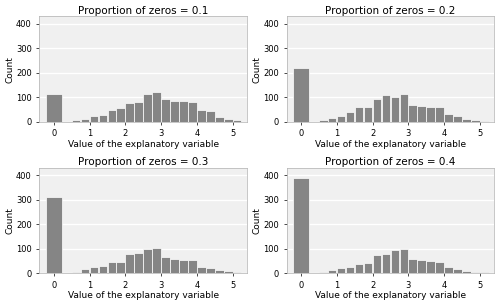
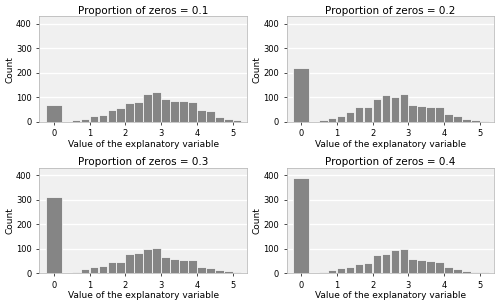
Proportion of zeros = 0.1/0: 112 -> 70
